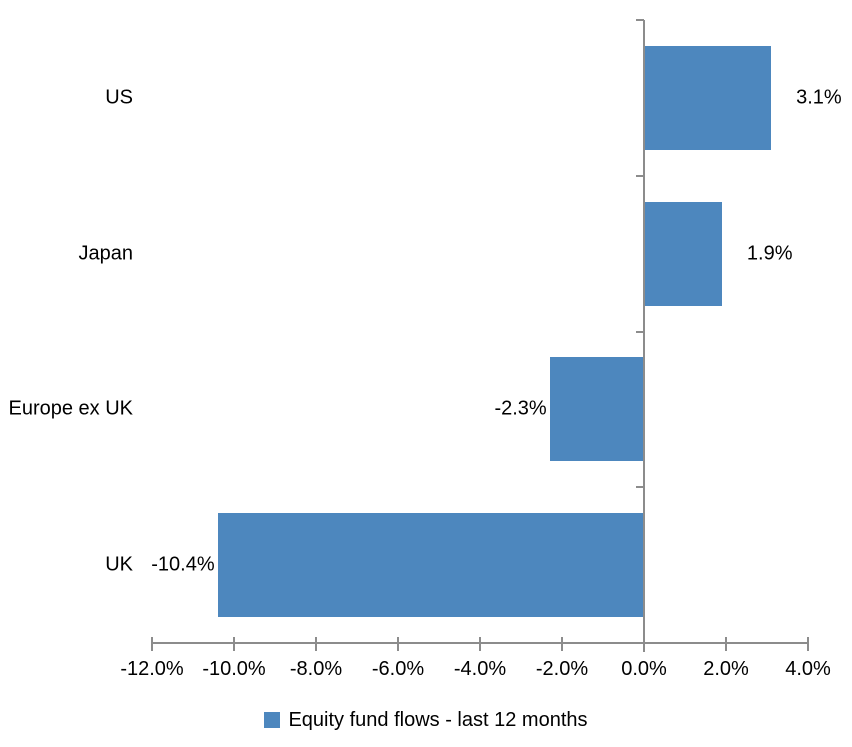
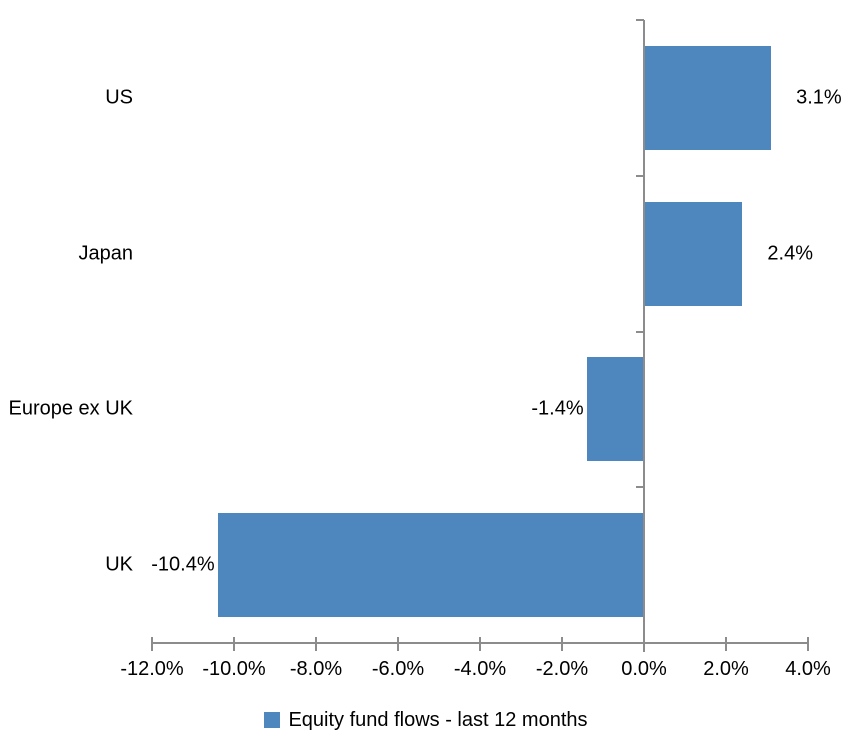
Japan: 1.9% -> 2.4%
Europe ex UK: -2.3% -> -1.4%
